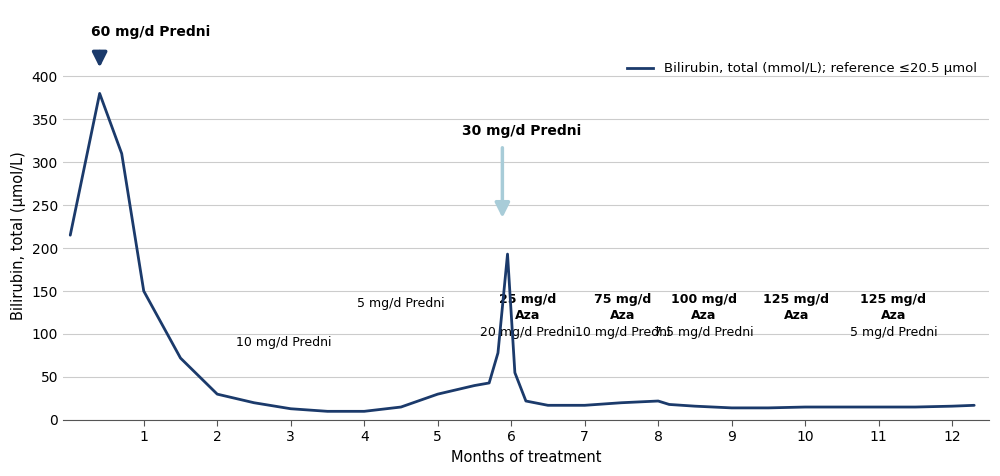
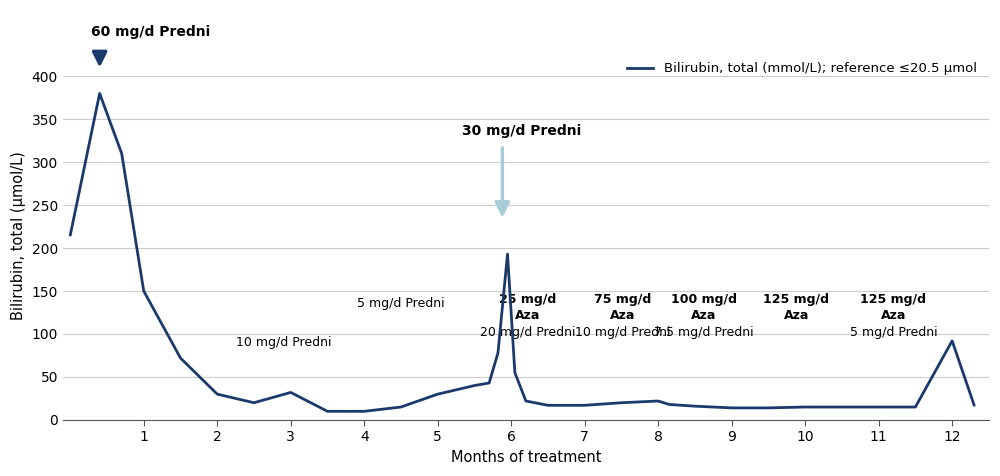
3: 13 -> 32
12: 16 -> 92
